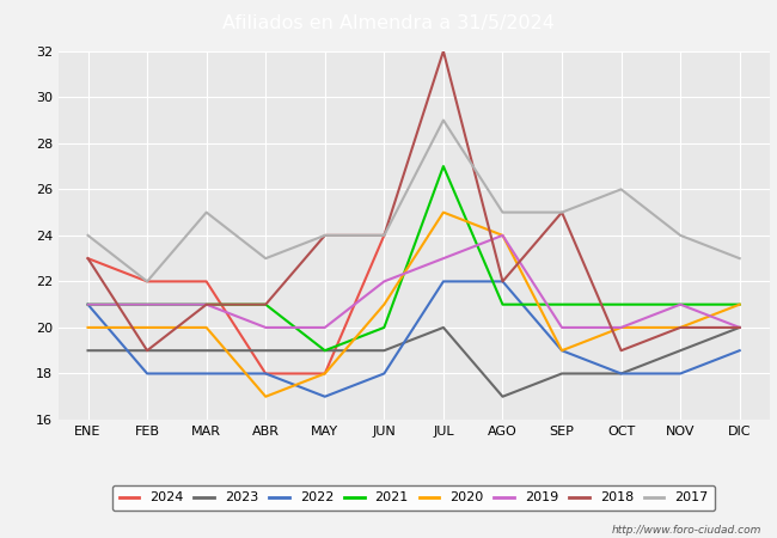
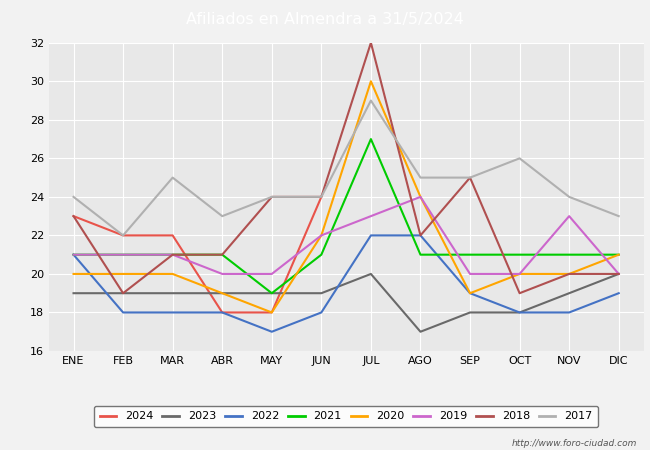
2020/ABR: 17 -> 19
2021/JUN: 20 -> 21
2020/JUN: 21 -> 22
2020/JUL: 25 -> 30
2019/NOV: 21 -> 23
